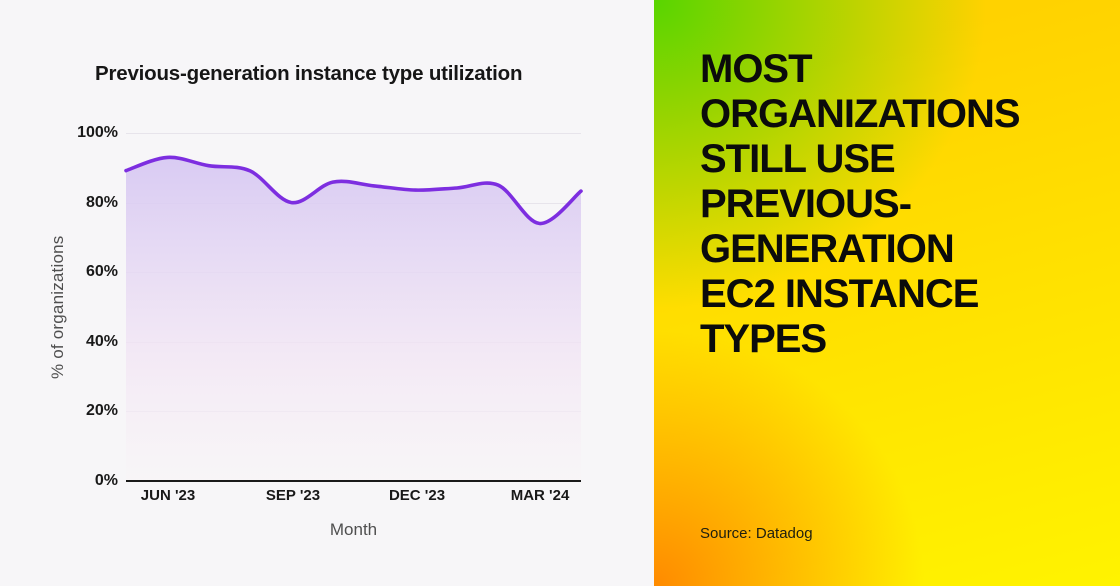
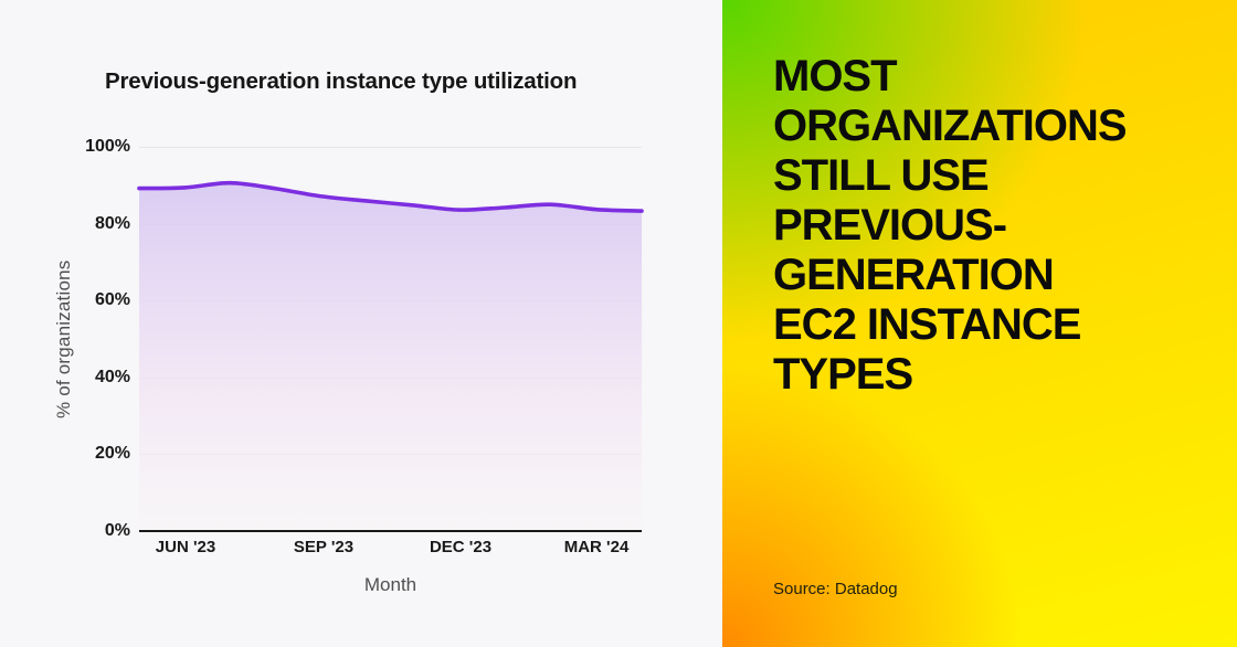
JUN '23: 93% -> 89%
SEP '23: 80% -> 87%
MAR '24: 74% -> 84%
